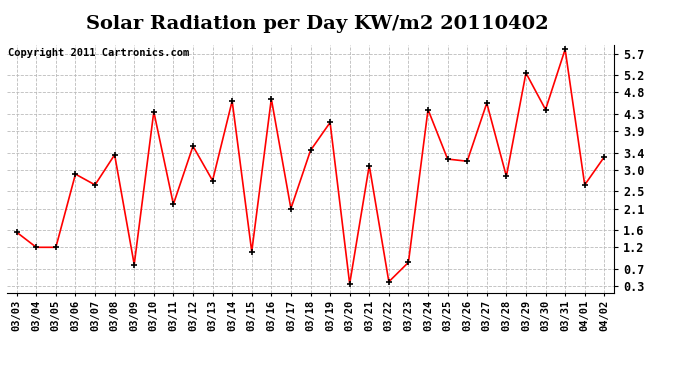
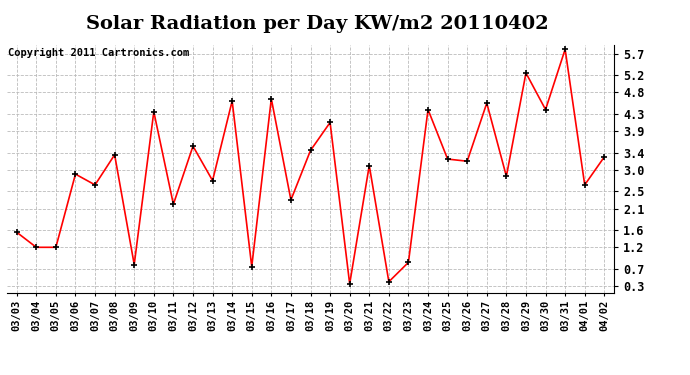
03/15: 1.10 -> 0.75
03/17: 2.10 -> 2.30
